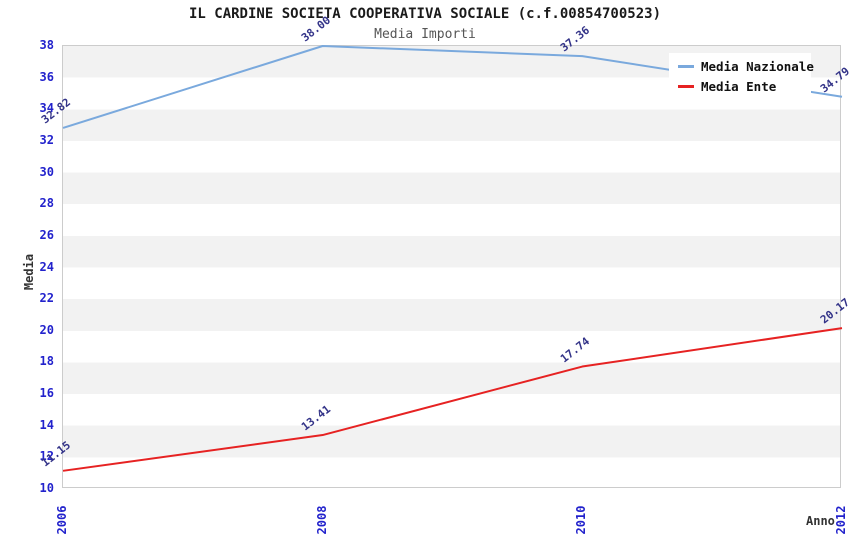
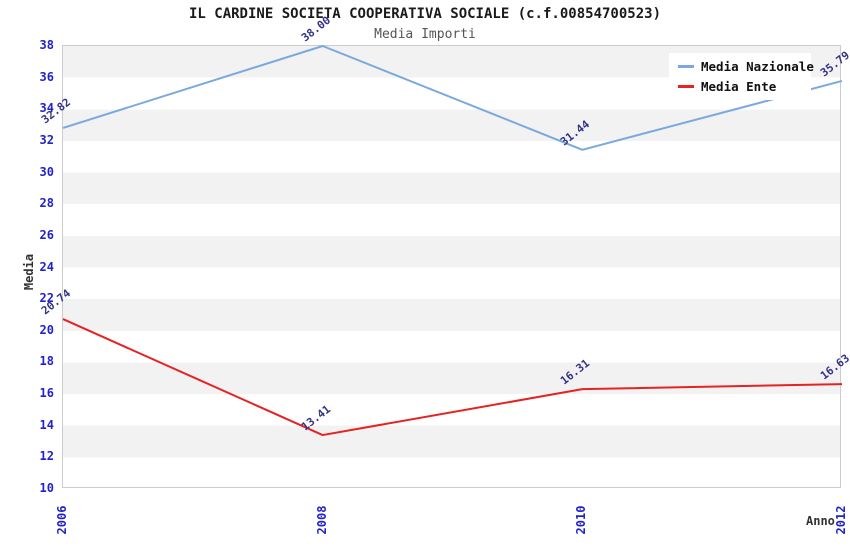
Media Ente/2006: 11.15 -> 20.74
Media Nazionale/2010: 37.36 -> 31.44
Media Ente/2010: 17.74 -> 16.31
Media Nazionale/2012: 34.79 -> 35.79
Media Ente/2012: 20.17 -> 16.63
